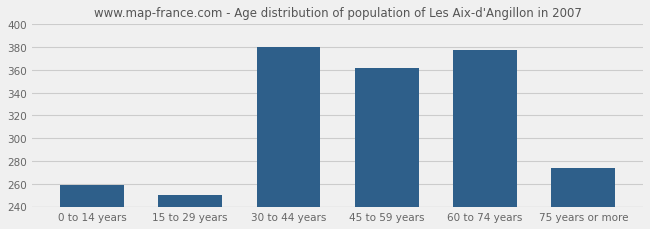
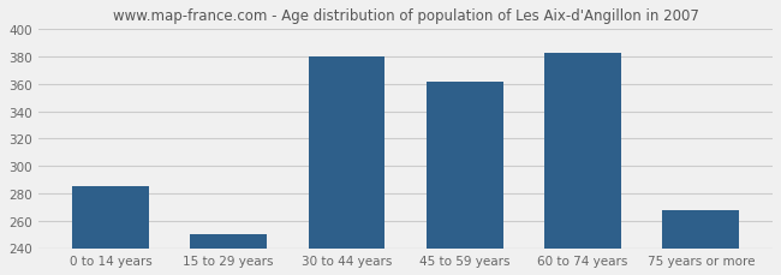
0 to 14 years: 259 -> 285
60 to 74 years: 377 -> 383
75 years or more: 274 -> 268
